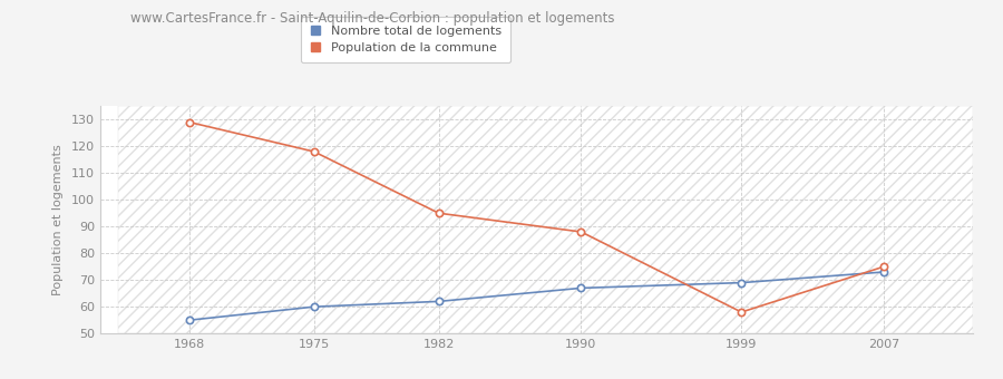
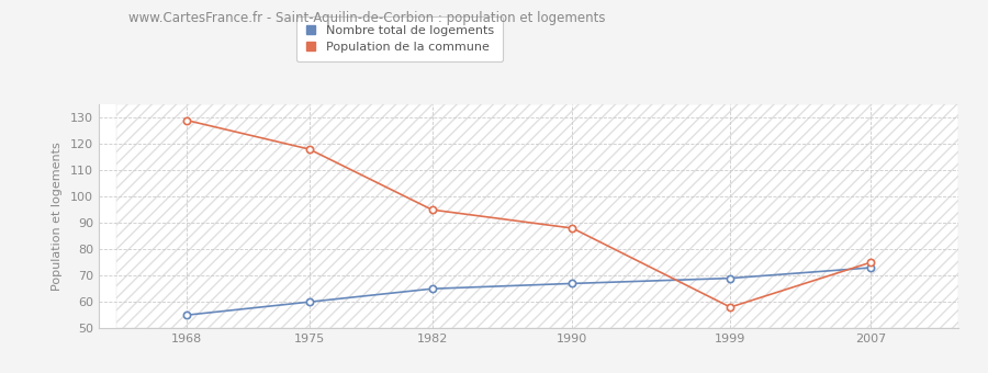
Nombre total de logements/1982: 62 -> 65
